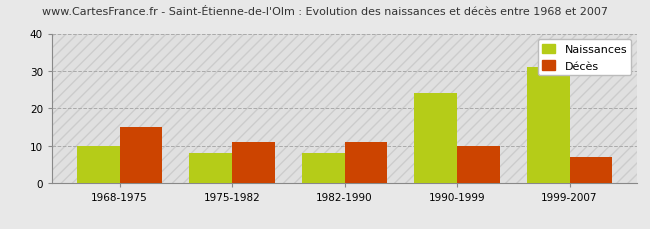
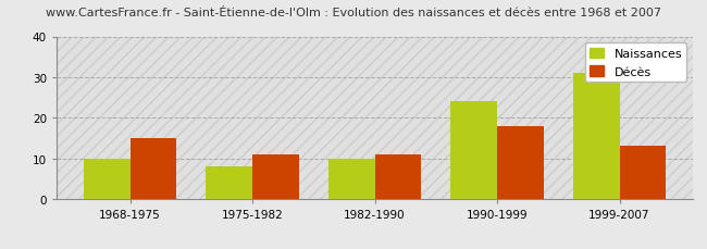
Naissances/1982-1990: 8 -> 10
Décès/1990-1999: 10 -> 18
Décès/1999-2007: 7 -> 13
